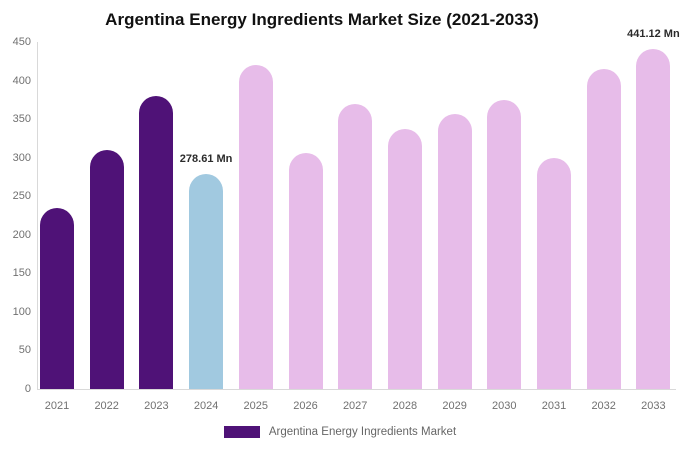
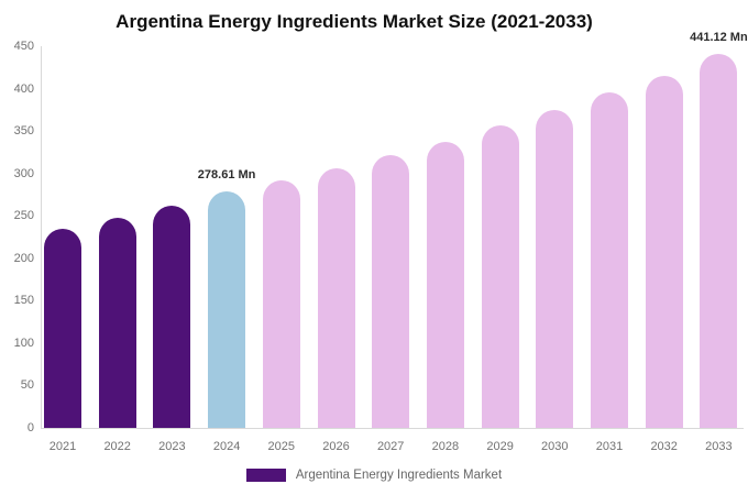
2022: 310 -> 250
2023: 380 -> 260
2025: 420 -> 290
2027: 370 -> 320
2031: 300 -> 400
